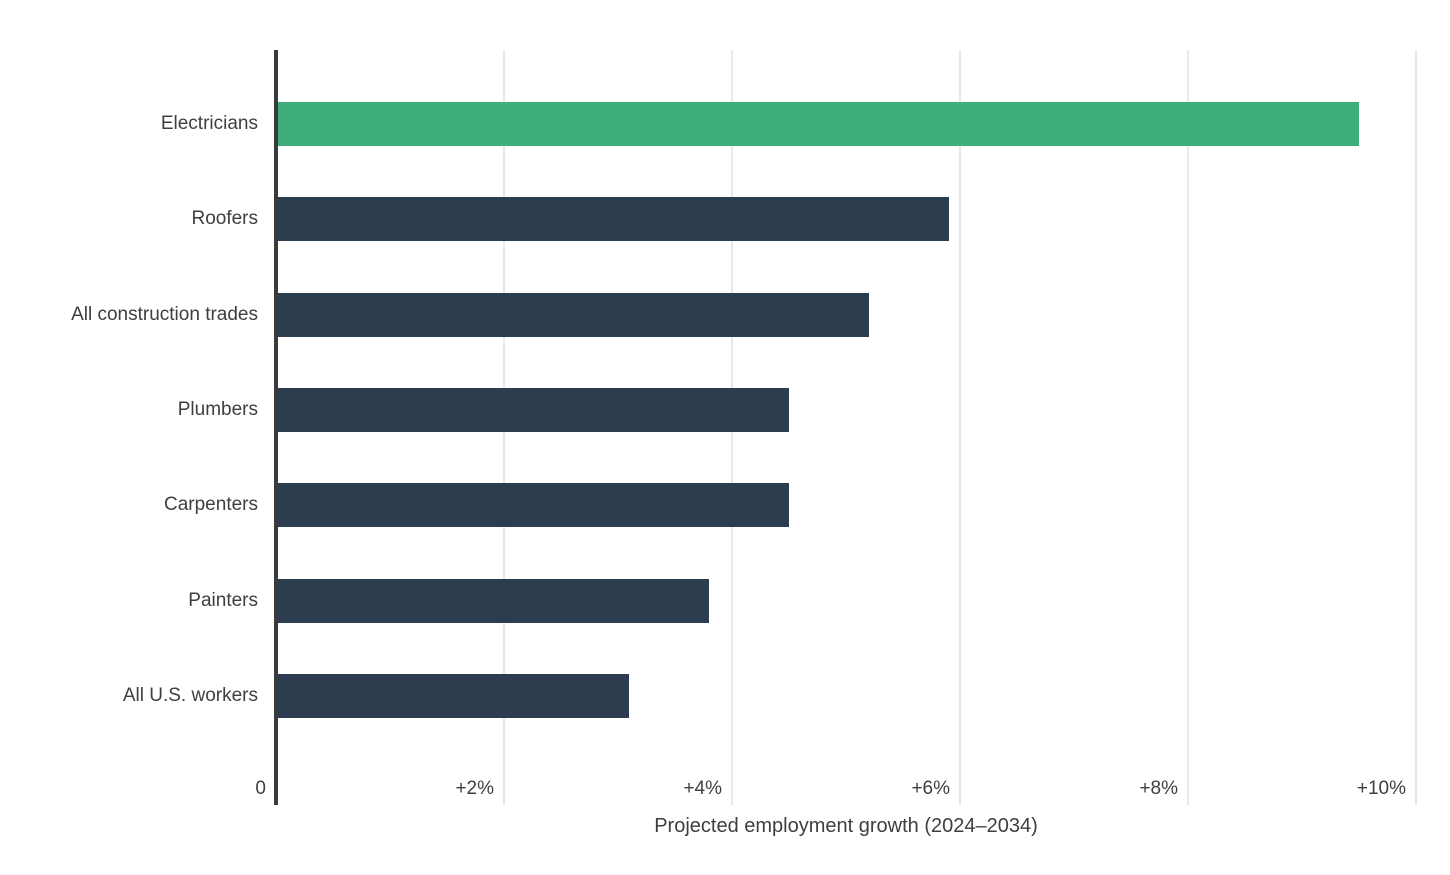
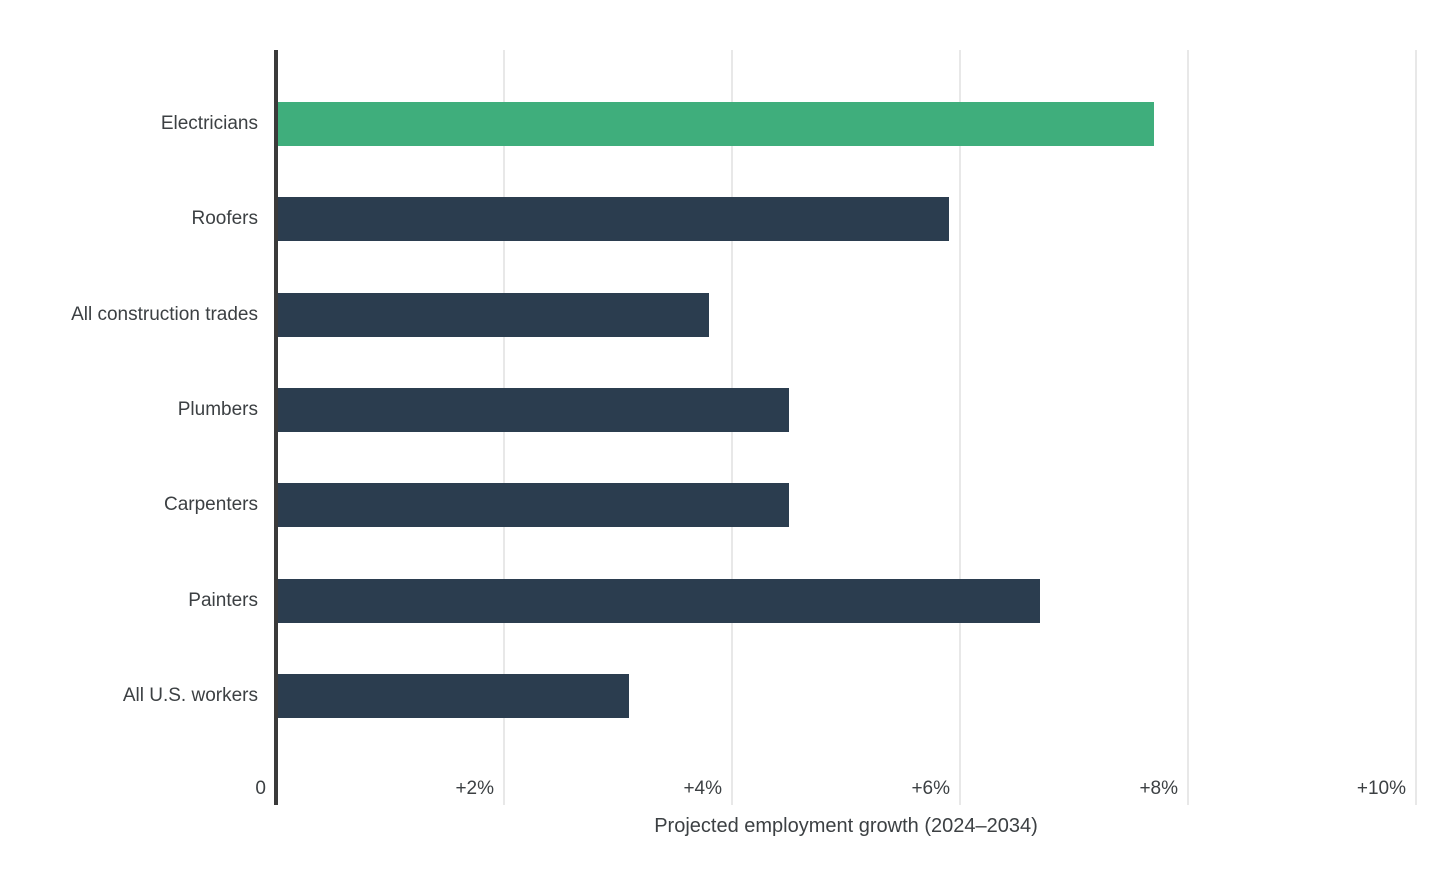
Electricians: 9.5% -> 7.7%
All construction trades: 5.2% -> 3.8%
Painters: 3.8% -> 6.7%
